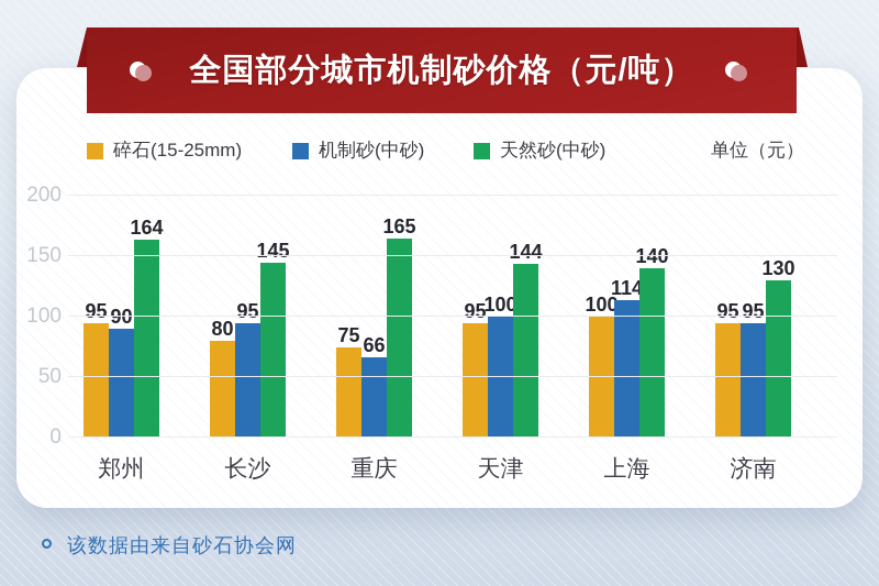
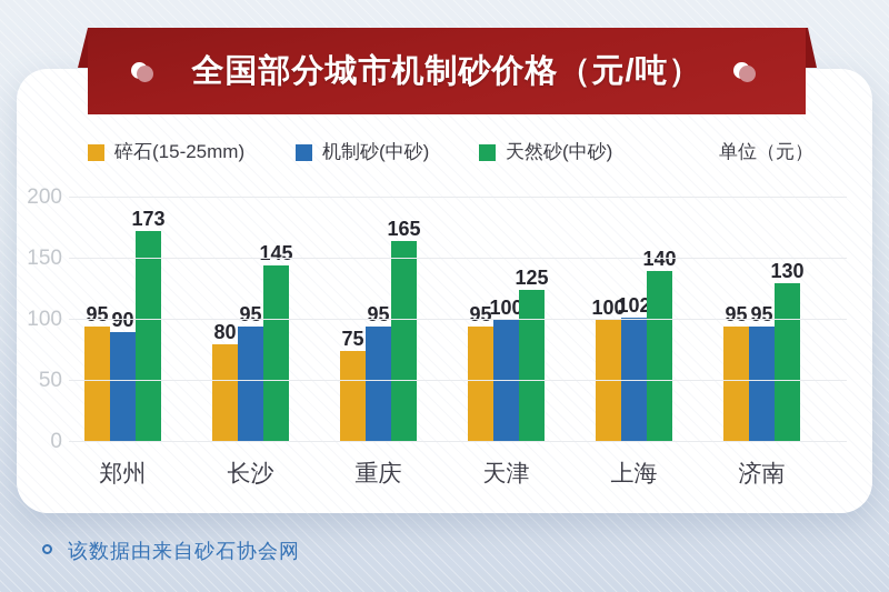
天然砂(中砂)/郑州: 164 -> 173
机制砂(中砂)/重庆: 66 -> 95
天然砂(中砂)/天津: 144 -> 125
机制砂(中砂)/上海: 114 -> 102
